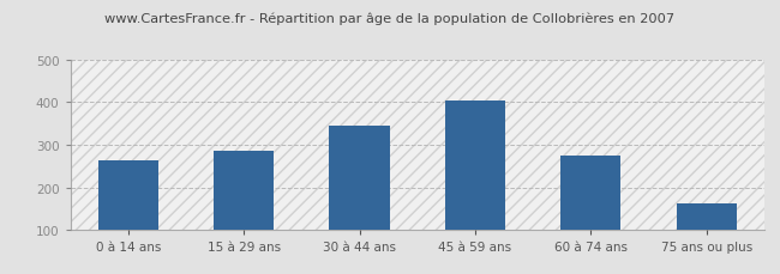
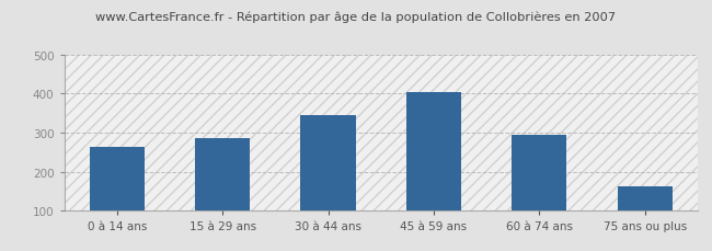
60 à 74 ans: 275 -> 293
